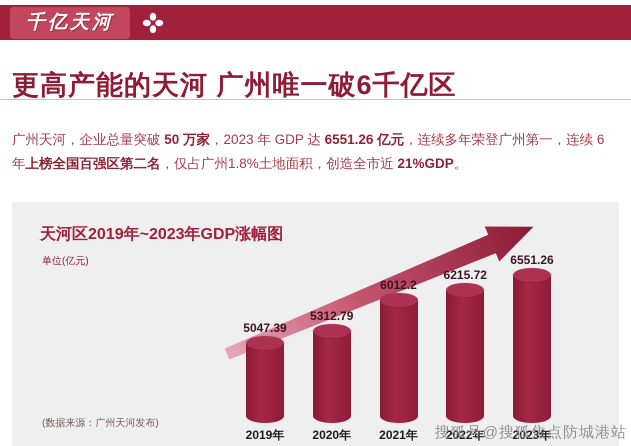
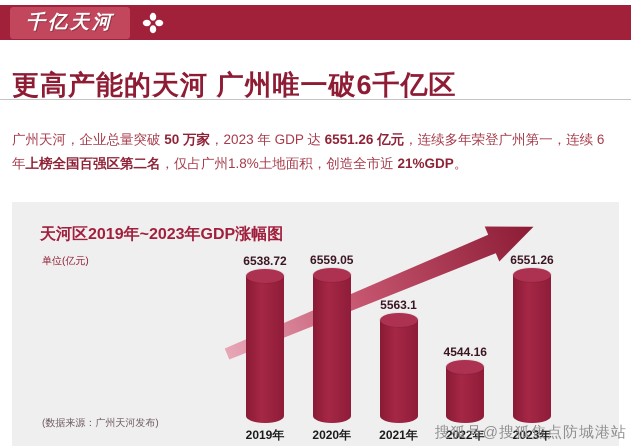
2019年: 5047.39 -> 6538.72
2020年: 5312.79 -> 6559.05
2021年: 6012.2 -> 5563.1
2022年: 6215.72 -> 4544.16
